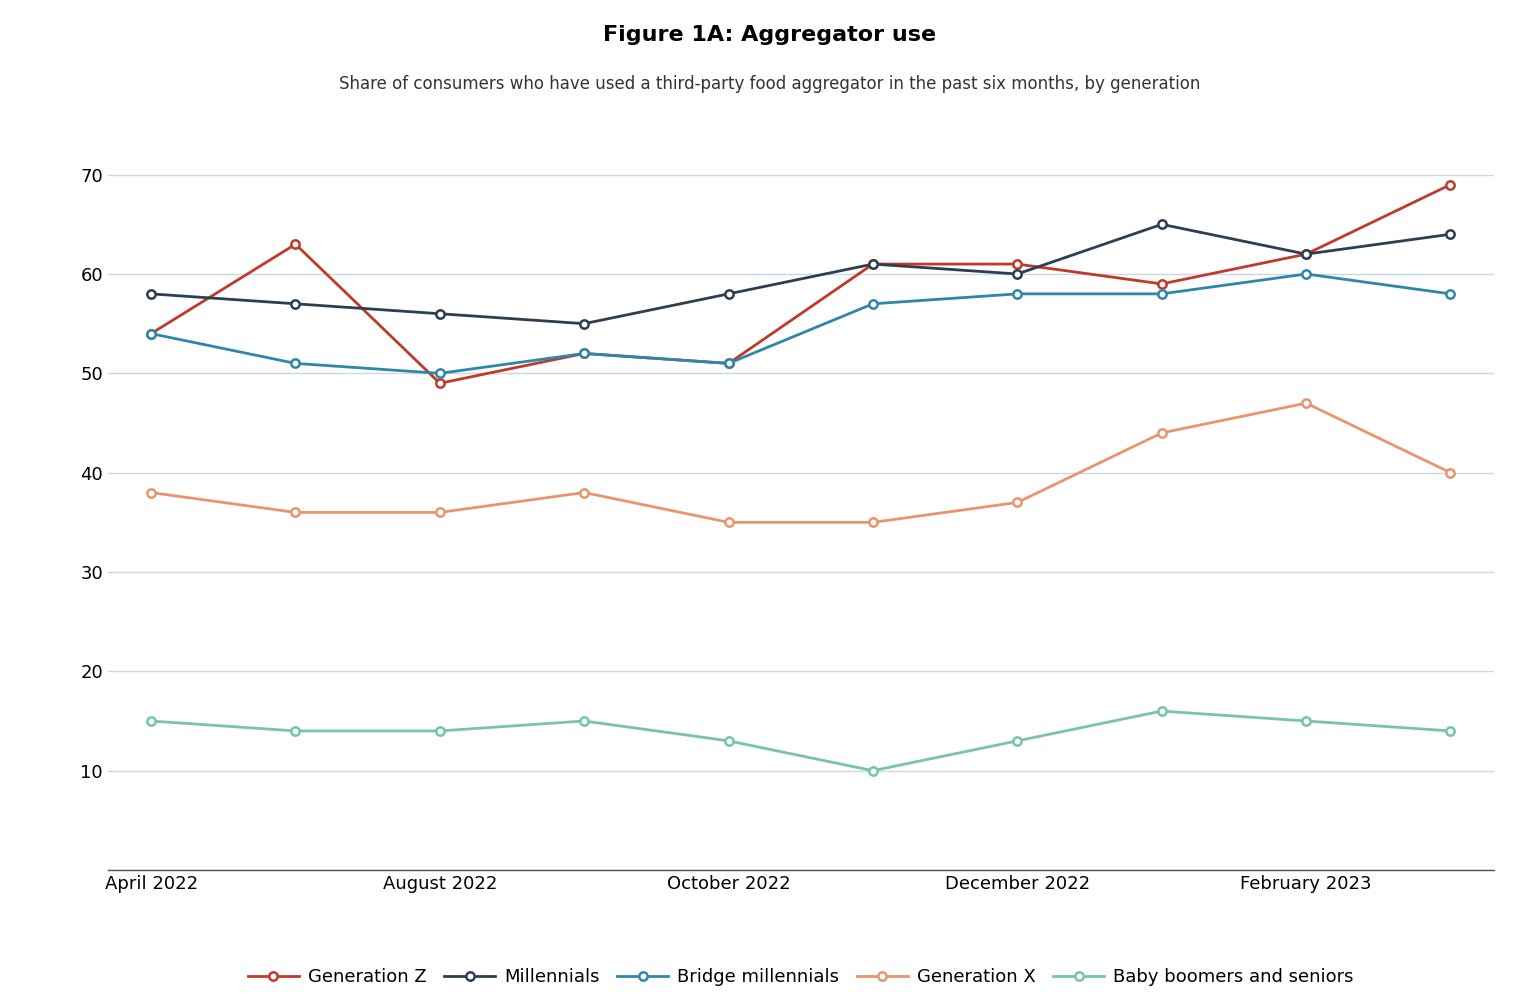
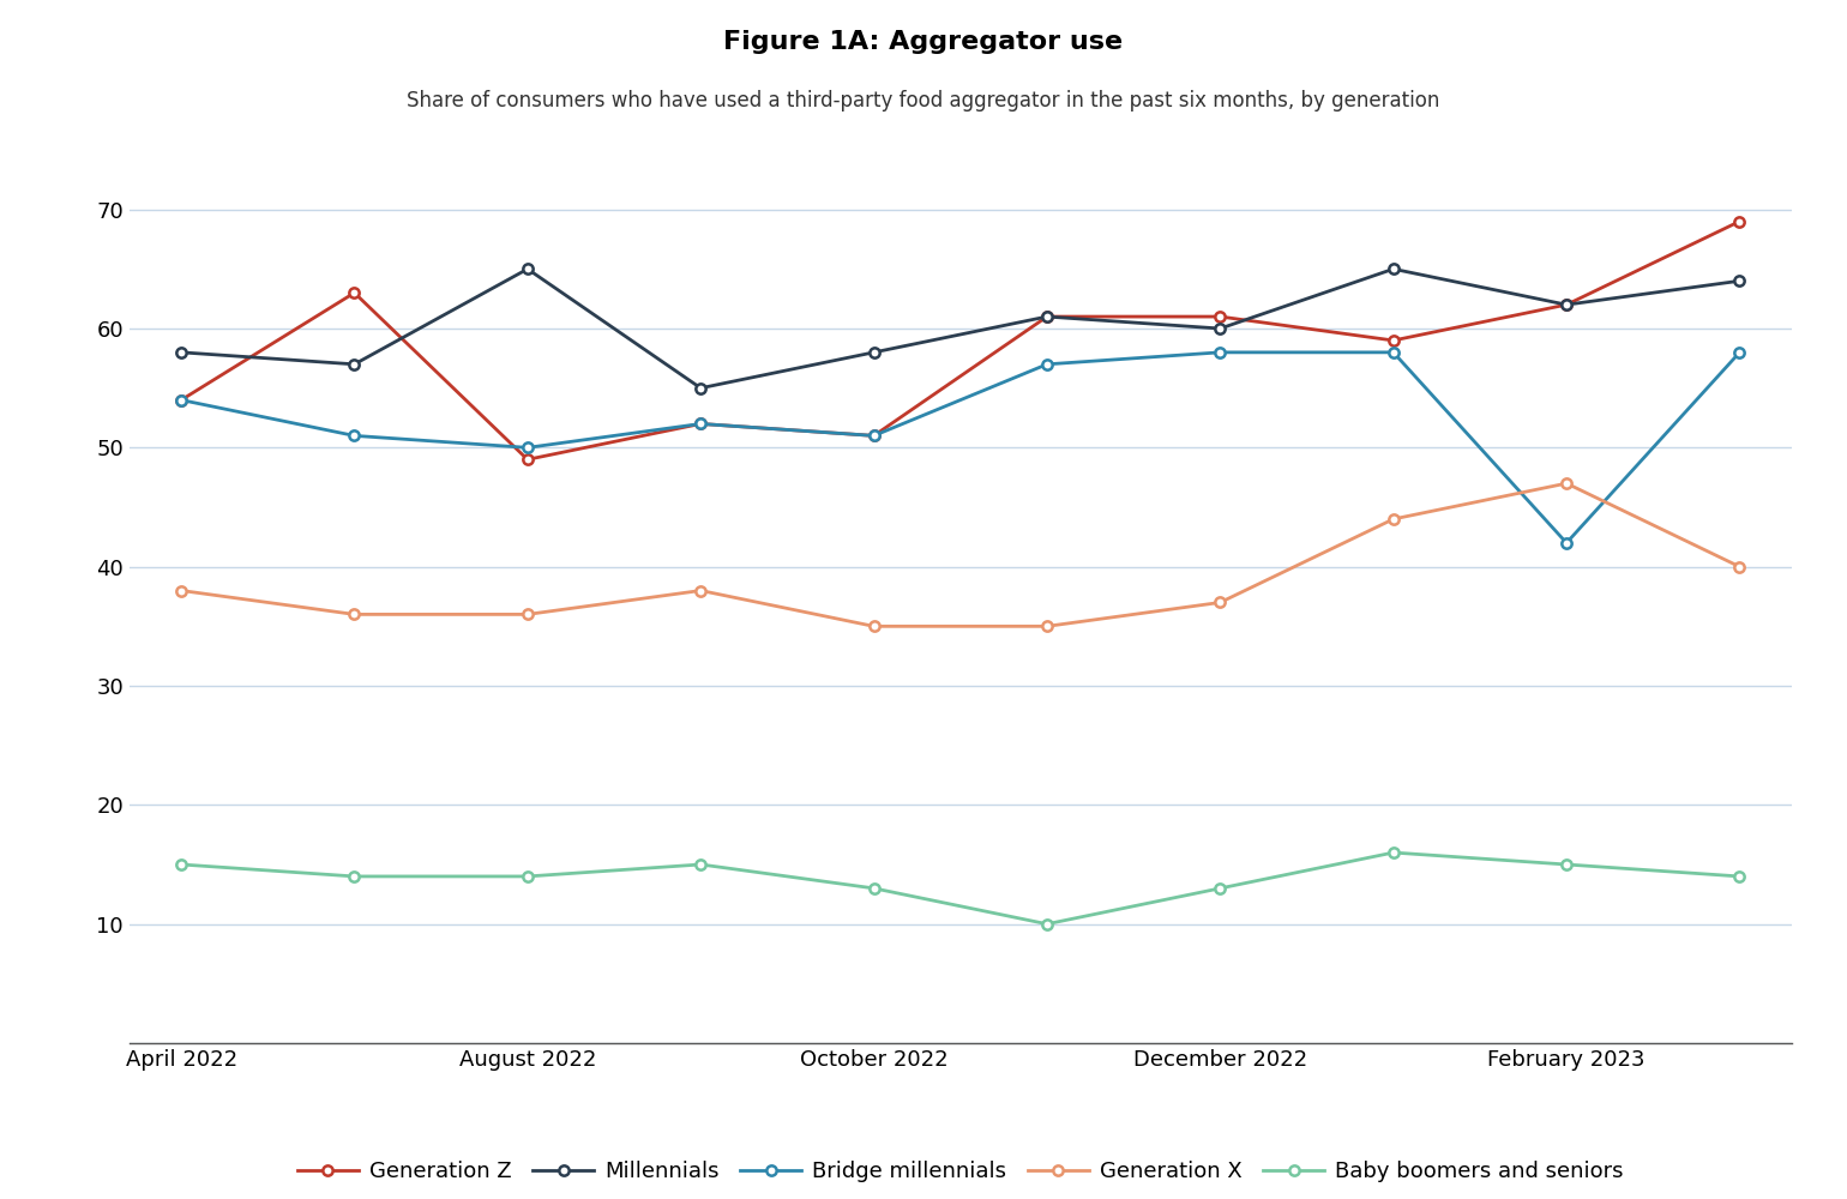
Millennials/August 2022: 56 -> 65
Bridge millennials/February 2023: 60 -> 42
